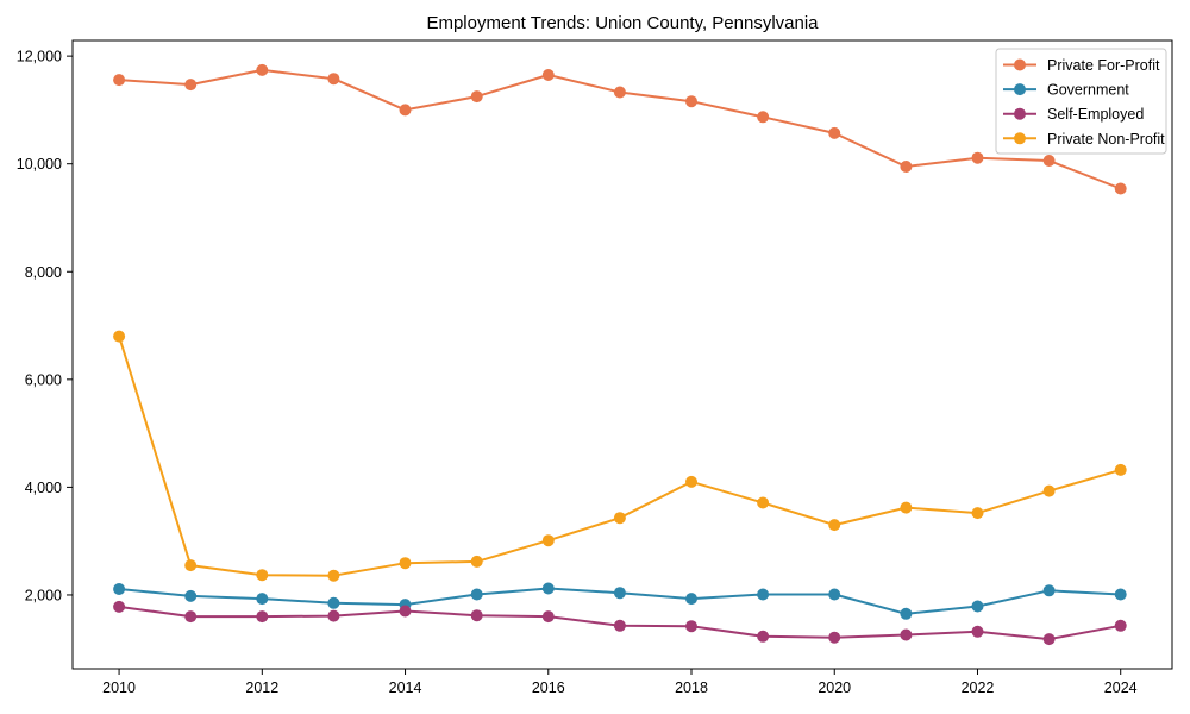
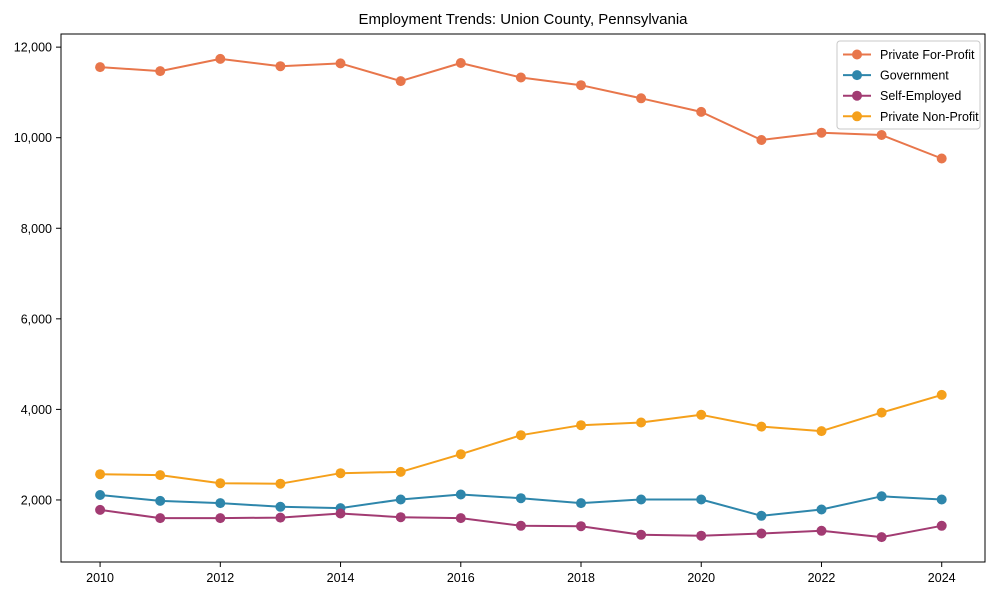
Private Non-Profit/2010: 6800 -> 2600
Private For-Profit/2014: 11000 -> 11600
Private Non-Profit/2018: 4100 -> 3600
Private Non-Profit/2020: 3300 -> 3900
